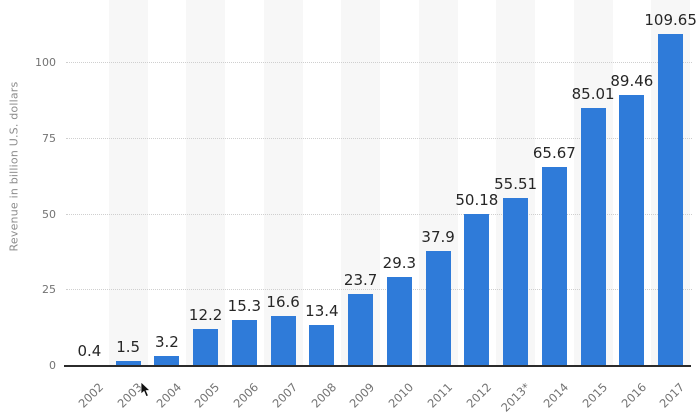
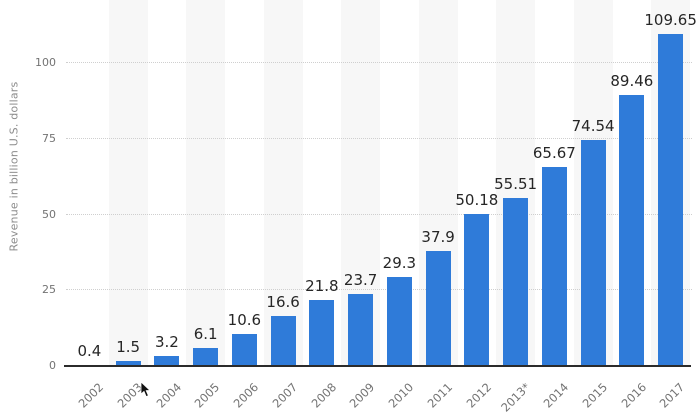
2005: 12.2 -> 6.1
2006: 15.3 -> 10.6
2008: 13.4 -> 21.8
2015: 85.01 -> 74.54
